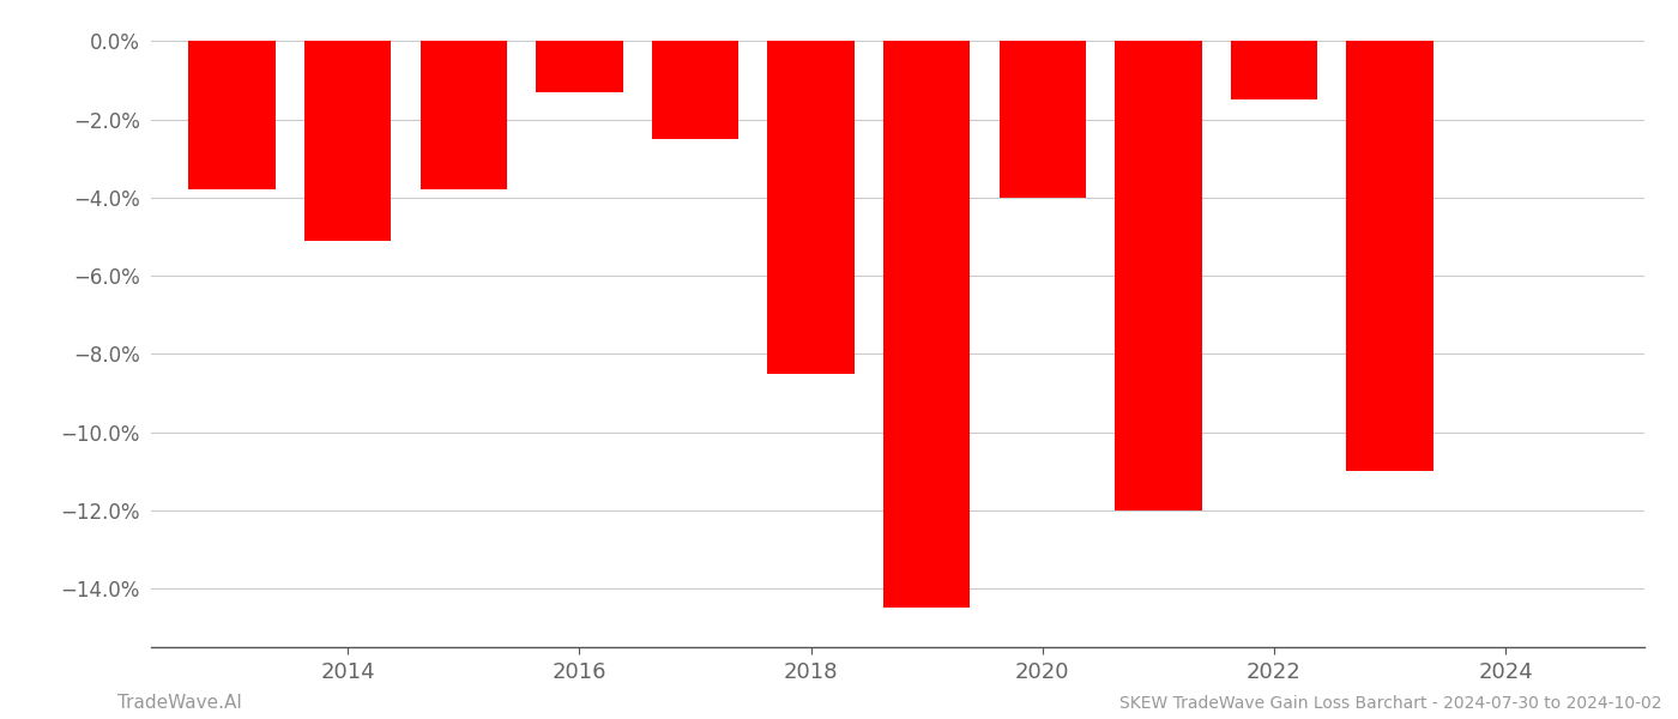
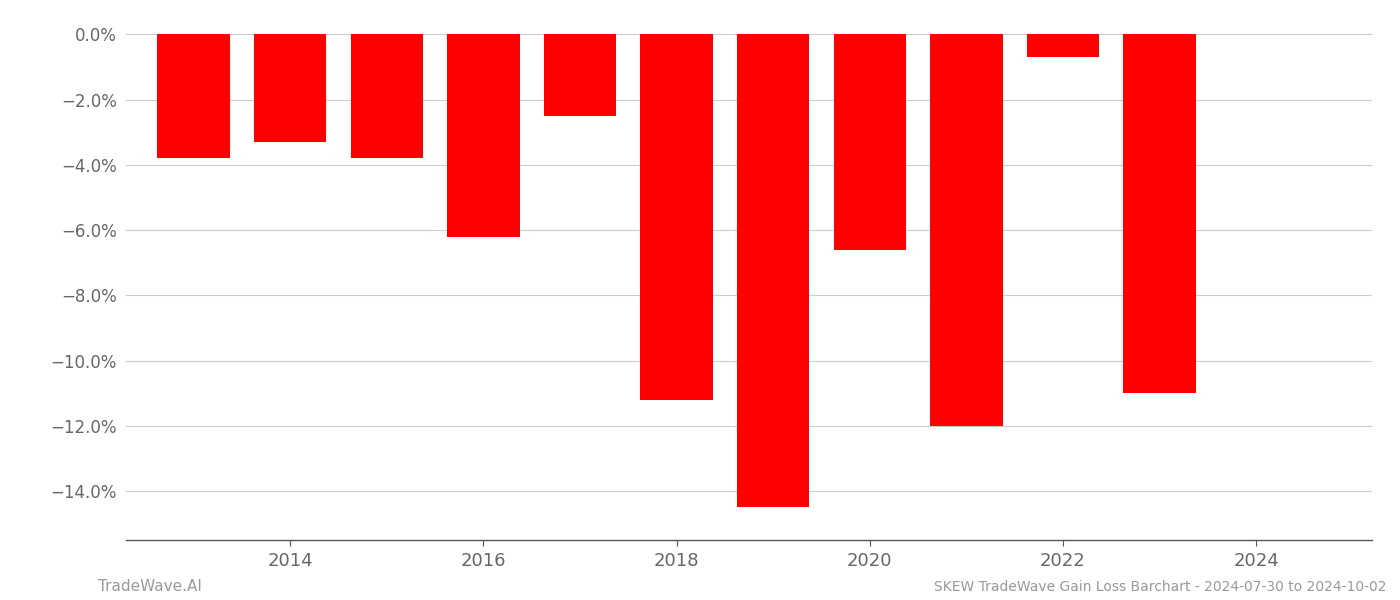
2014: -5.1% -> -3.3%
2016: -1.3% -> -6.2%
2018: -8.5% -> -11.2%
2020: -4.0% -> -6.6%
2022: -1.5% -> -0.7%
